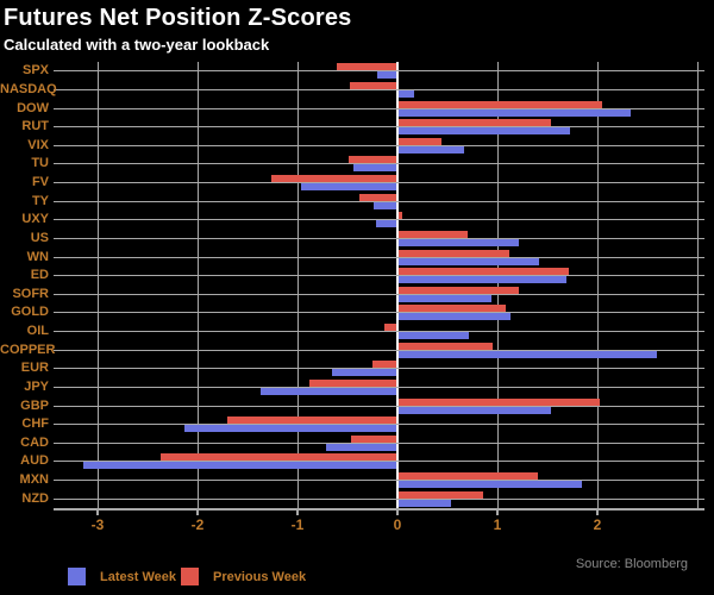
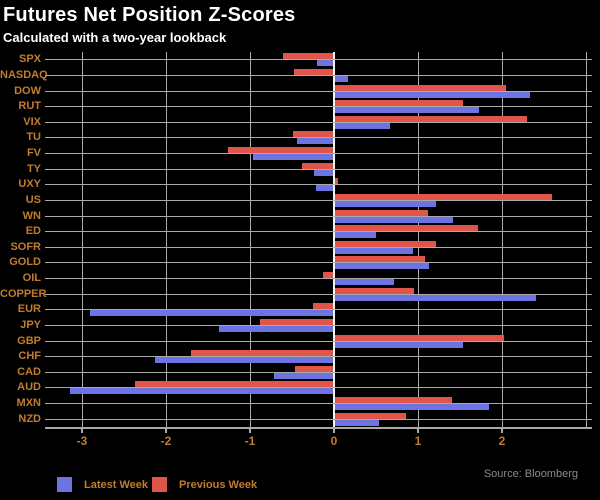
Previous Week/VIX: 0.4 -> 2.3
Previous Week/US: 0.7 -> 2.6
Latest Week/ED: 1.7 -> 0.5
Latest Week/COPPER: 2.6 -> 2.4
Latest Week/EUR: -0.7 -> -2.9
